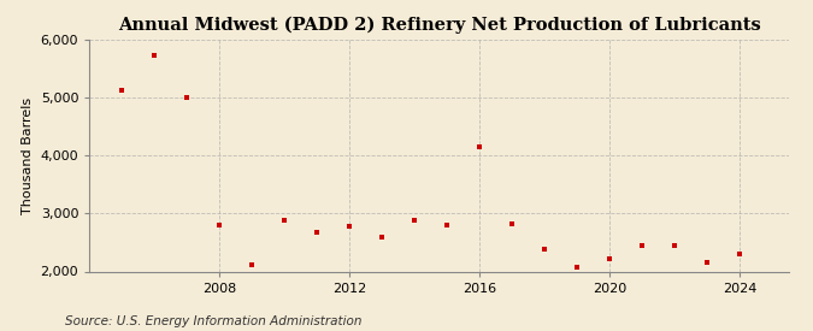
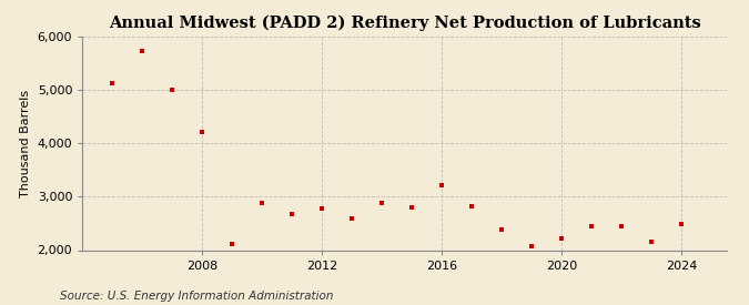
2008: 2,800 -> 4,220
2016: 4,150 -> 3,220
2024: 2,300 -> 2,480
